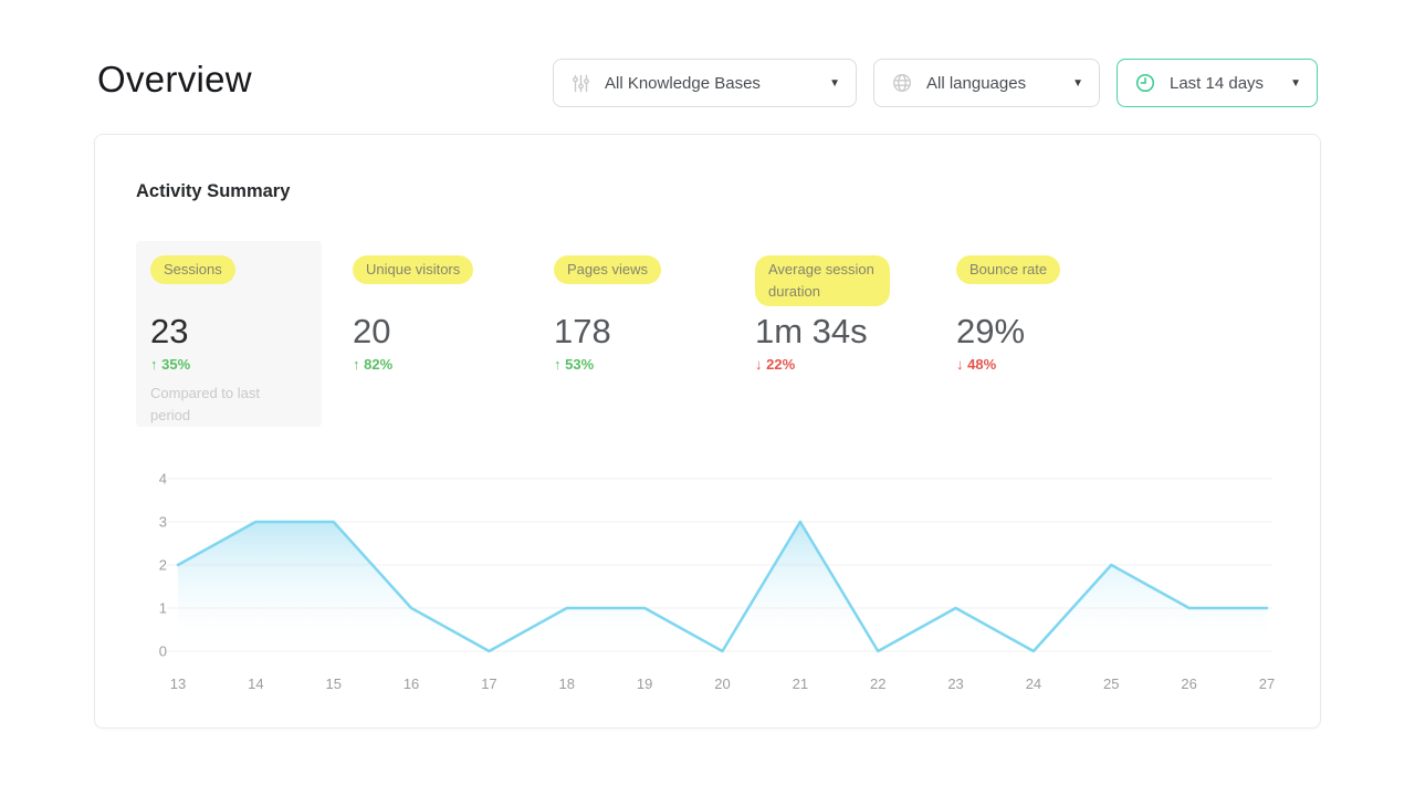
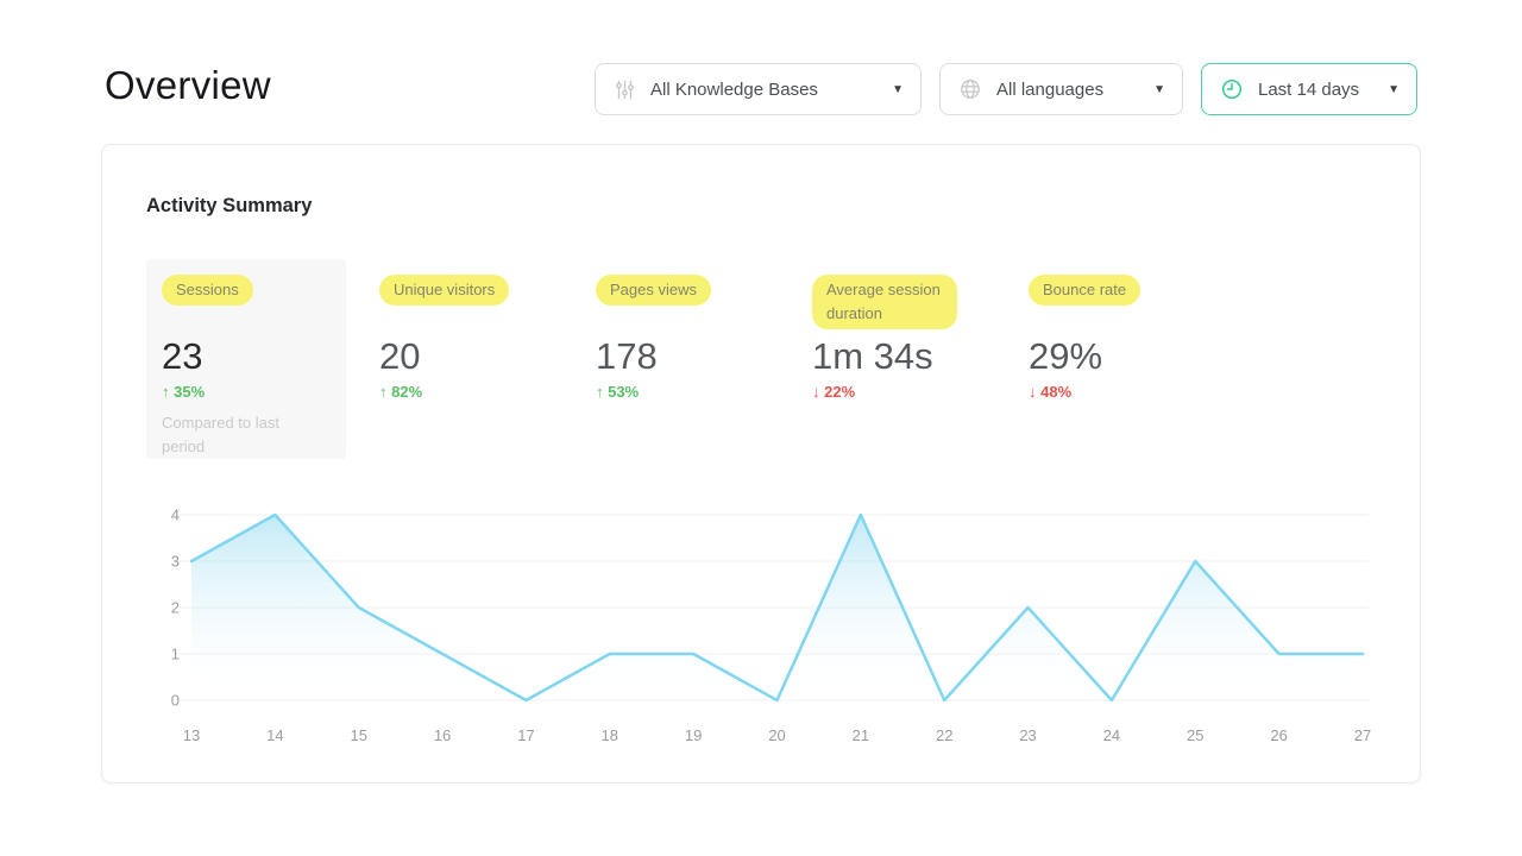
13: 2 -> 3
14: 3 -> 4
15: 3 -> 2
21: 3 -> 4
23: 1 -> 2
25: 2 -> 3
